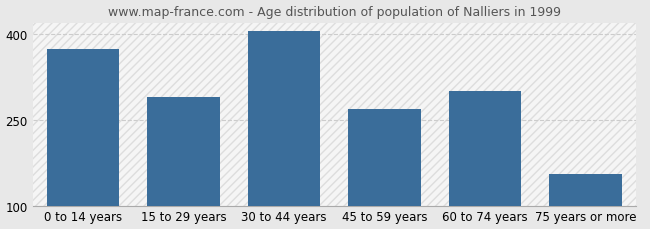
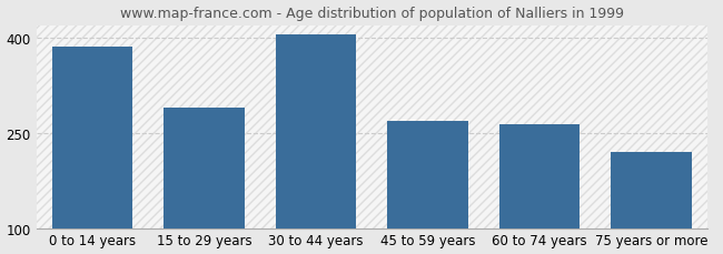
0 to 14 years: 375 -> 386
60 to 74 years: 300 -> 264
75 years or more: 155 -> 220
